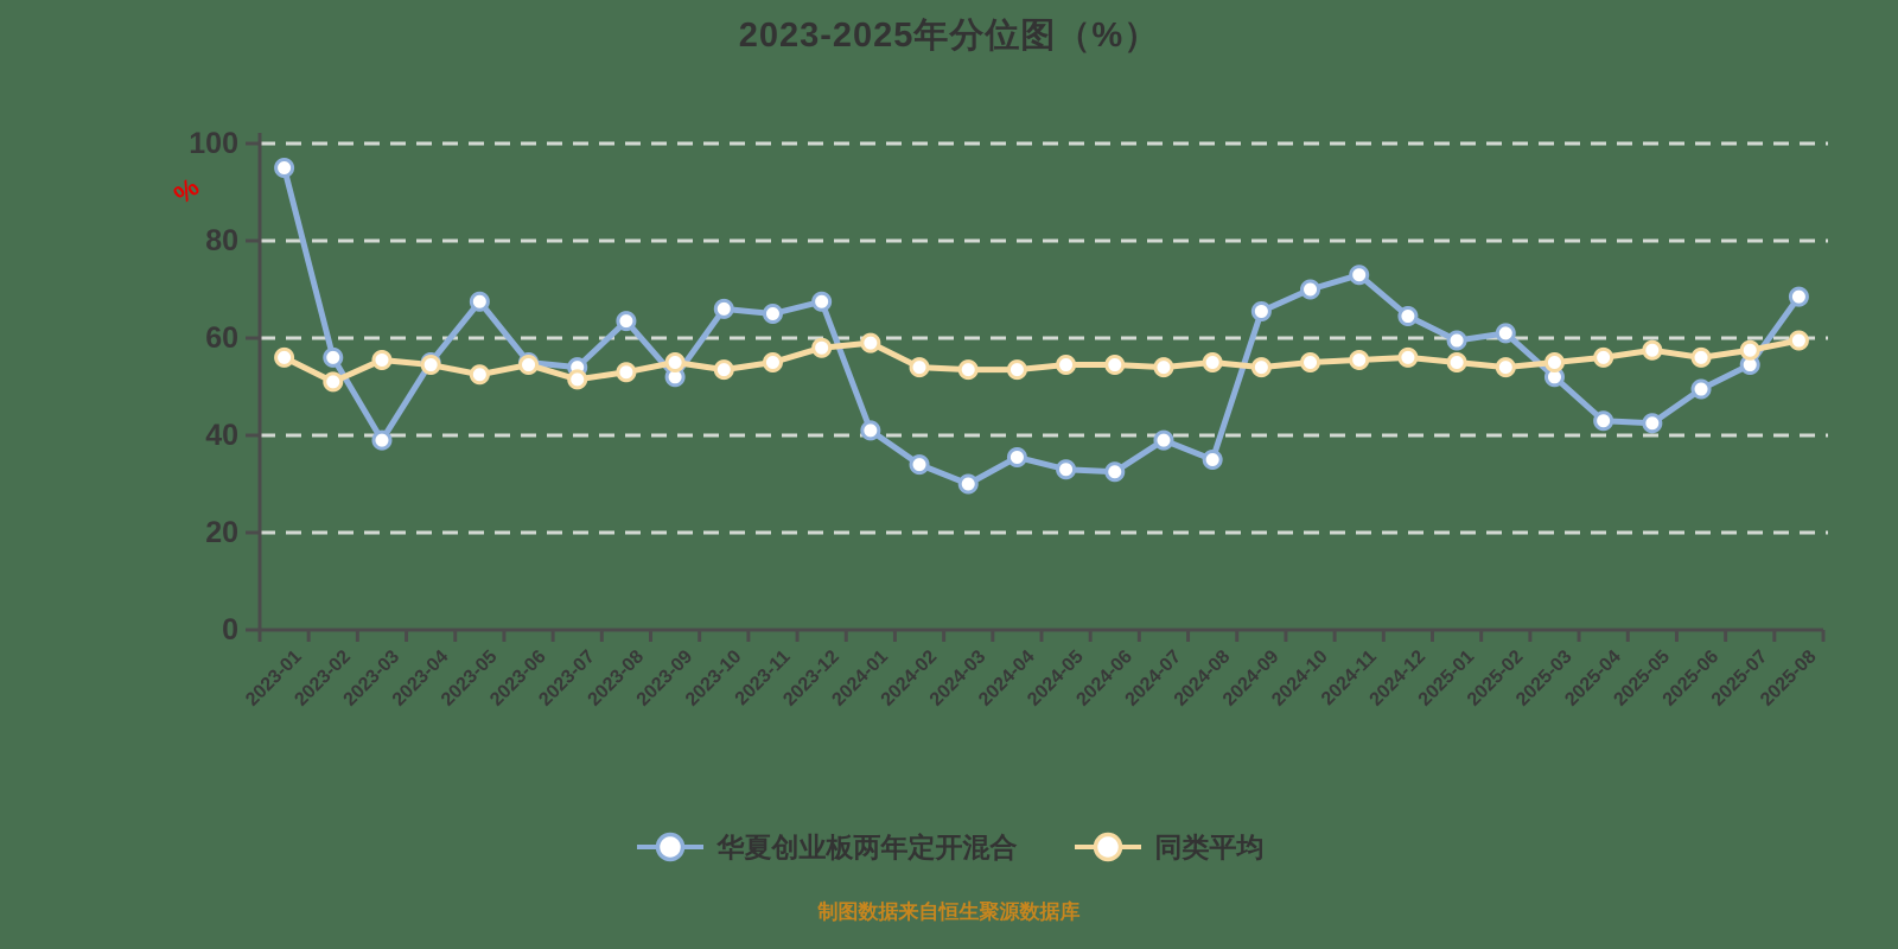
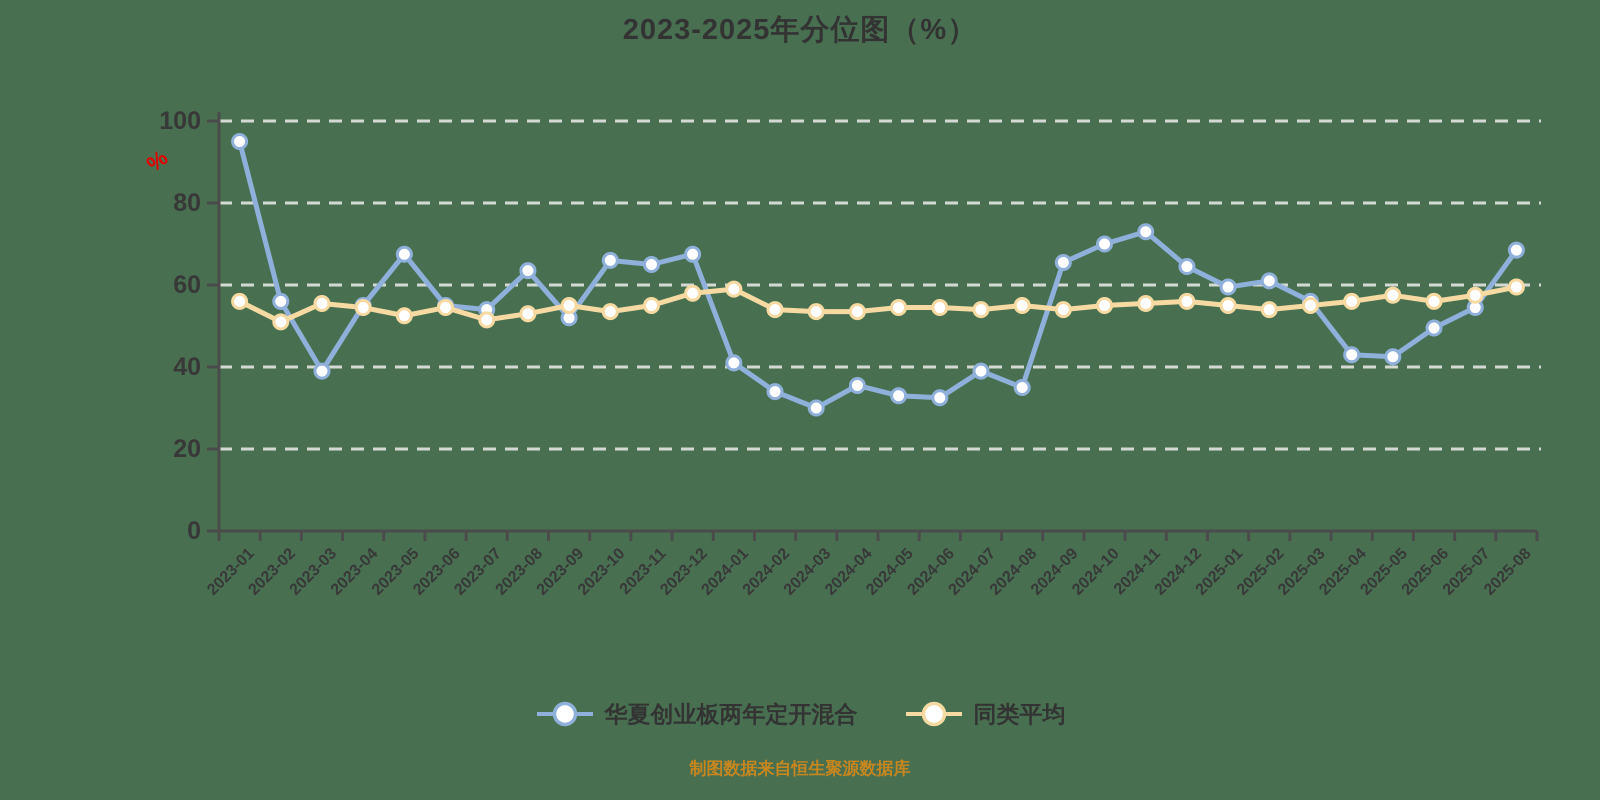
华夏创业板两年定开混合/2025-03: 52 -> 56
